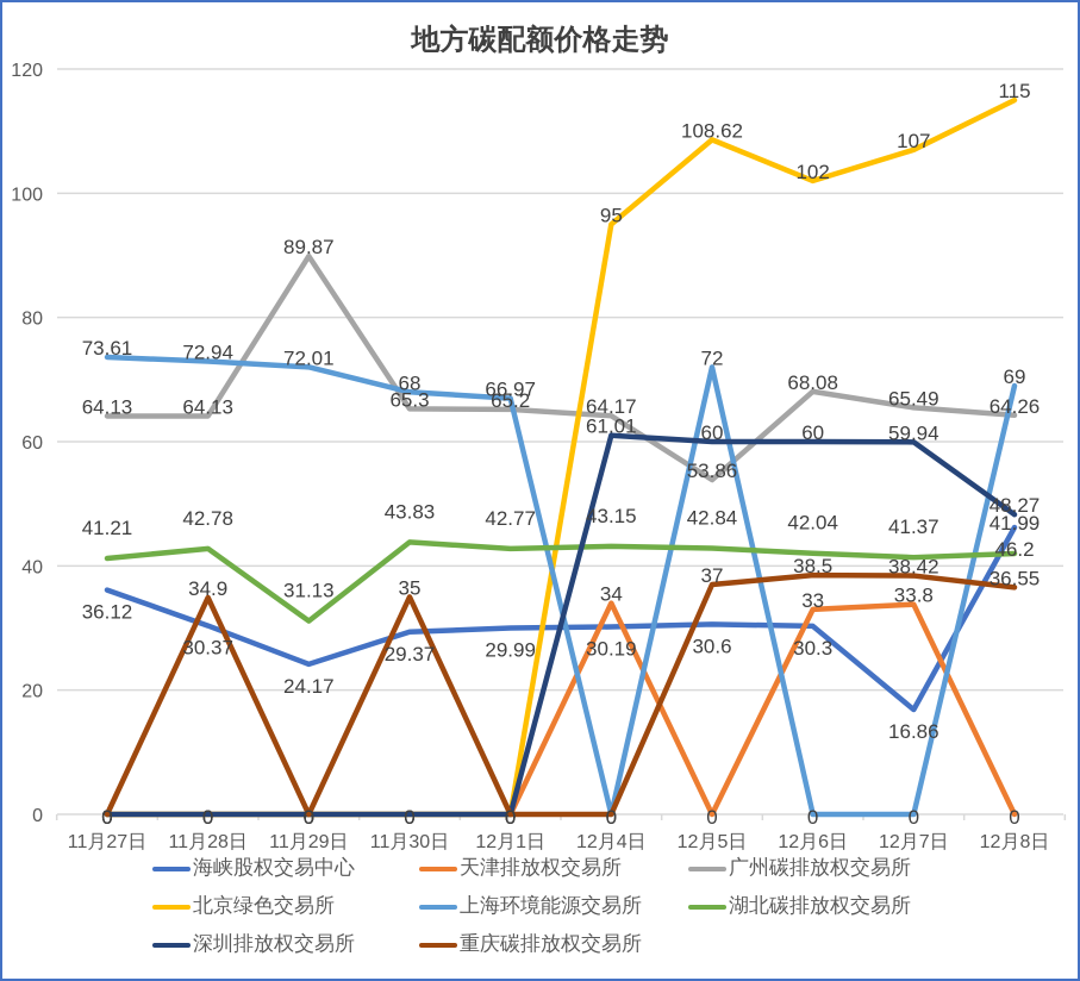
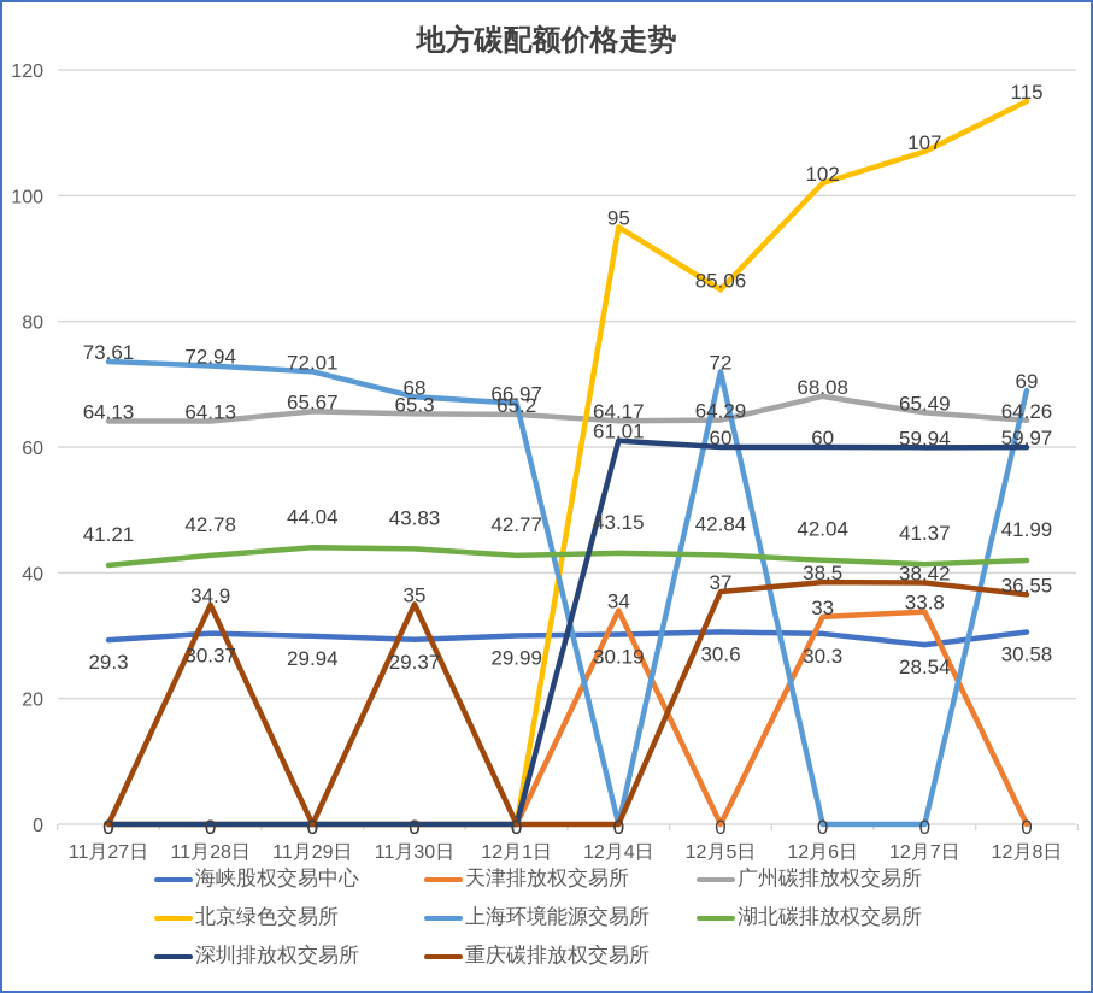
海峡股权交易中心/11月27日: 36.12 -> 29.3
海峡股权交易中心/11月29日: 24.17 -> 29.94
广州碳排放权交易所/11月29日: 89.87 -> 65.67
湖北碳排放权交易所/11月29日: 31.13 -> 44.04
广州碳排放权交易所/12月5日: 53.86 -> 64.29
北京绿色交易所/12月5日: 108.62 -> 85.06
海峡股权交易中心/12月7日: 16.86 -> 28.54
海峡股权交易中心/12月8日: 46.2 -> 30.58
深圳排放权交易所/12月8日: 48.27 -> 59.97
